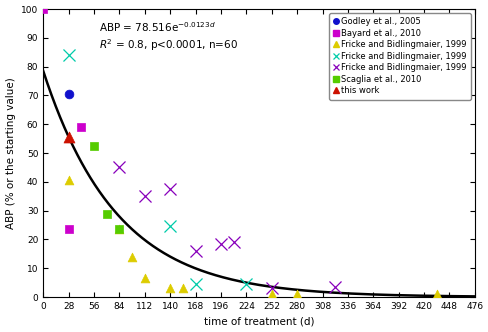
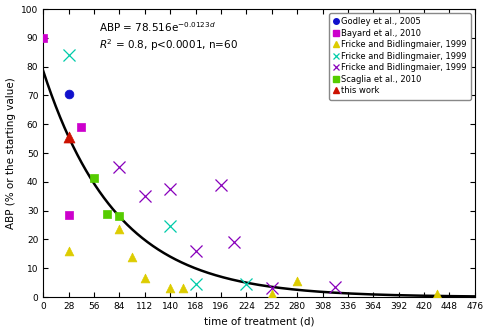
Bayard et al., 2010/0: 100.0 -> 90.0
Bayard et al., 2010/28: 23.5 -> 28.5
Fricke and Bidlingmaier, 1999/28: 40.5 -> 16.0
Scaglia et al., 2010/56: 52.5 -> 41.5
Scaglia et al., 2010/84: 23.5 -> 28.0
Fricke and Bidlingmaier, 1999/196: 18.5 -> 39.0
Fricke and Bidlingmaier, 1999/280: 1.0 -> 5.5
